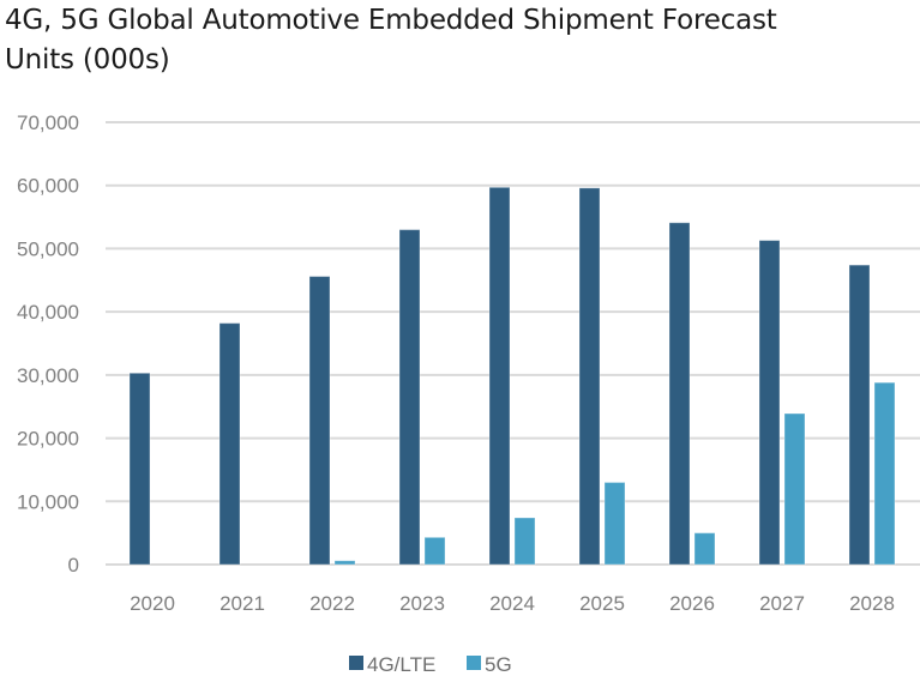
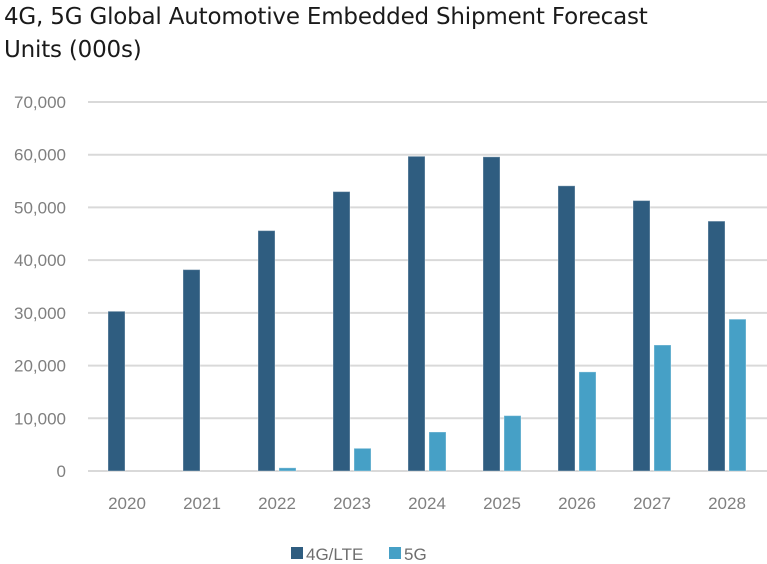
5G/2025: 13000 -> 10000
5G/2026: 5000 -> 19000
